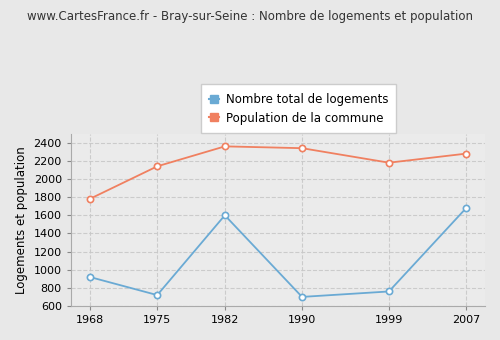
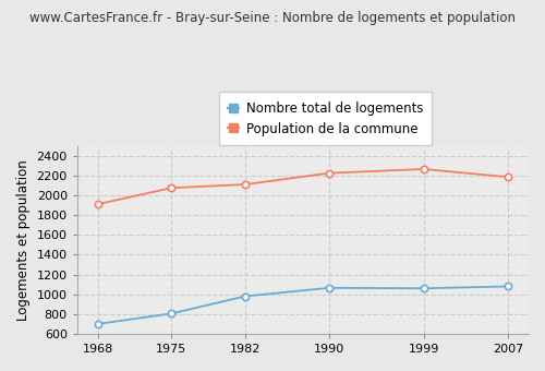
Nombre total de logements/1968: 920 -> 700
Population de la commune/1968: 1780 -> 1910
Nombre total de logements/1975: 720 -> 800
Population de la commune/1975: 2140 -> 2080
Nombre total de logements/1982: 1600 -> 980
Population de la commune/1982: 2360 -> 2110
Nombre total de logements/1990: 700 -> 1060
Population de la commune/1990: 2340 -> 2220
Nombre total de logements/1999: 760 -> 1060
Population de la commune/1999: 2180 -> 2260
Nombre total de logements/2007: 1680 -> 1080
Population de la commune/2007: 2280 -> 2180
